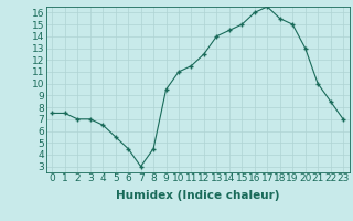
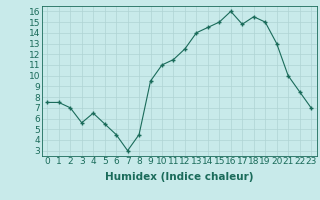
3: 7.0 -> 5.6
17: 16.5 -> 14.8
